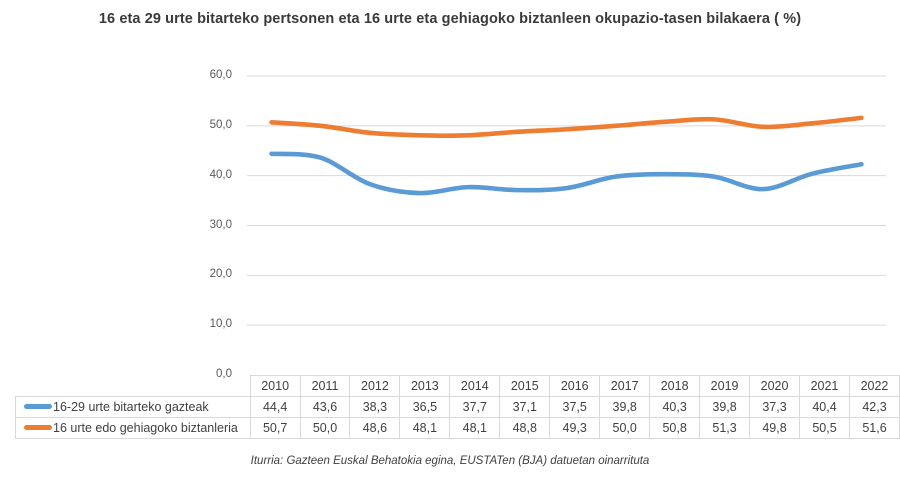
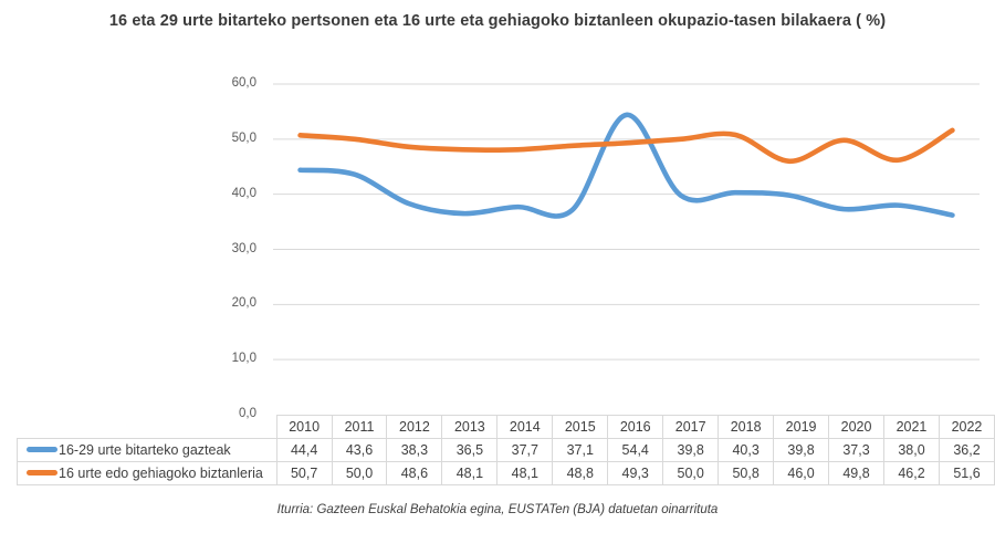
16-29 urte bitarteko gazteak/2016: 37,5 -> 54,4
16 urte edo gehiagoko biztanleria/2019: 51,3 -> 46,0
16-29 urte bitarteko gazteak/2021: 40,4 -> 38,0
16 urte edo gehiagoko biztanleria/2021: 50,5 -> 46,2
16-29 urte bitarteko gazteak/2022: 42,3 -> 36,2
